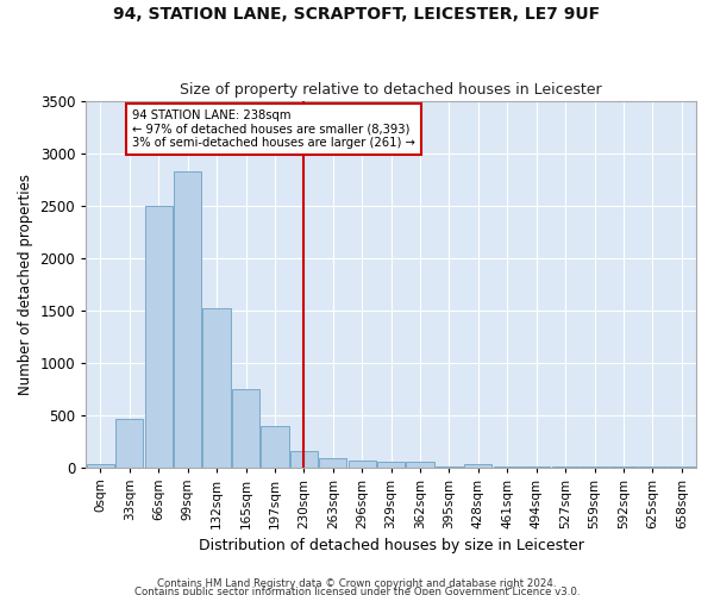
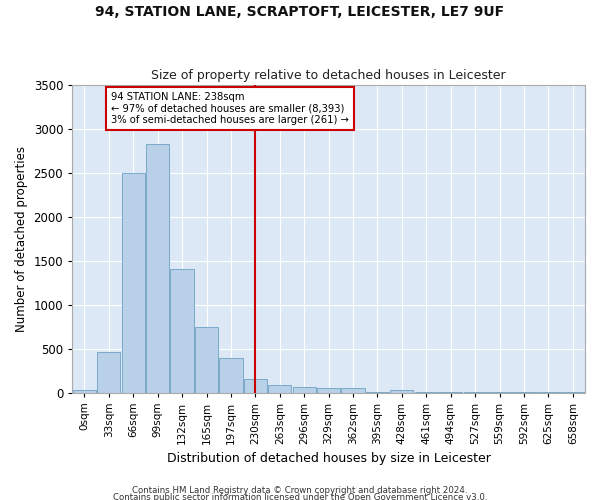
132sqm: 1520 -> 1400
